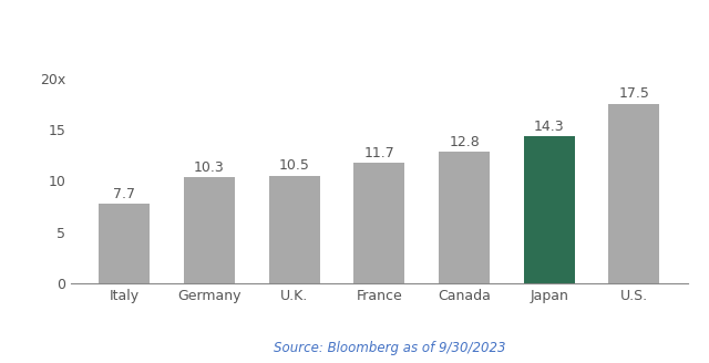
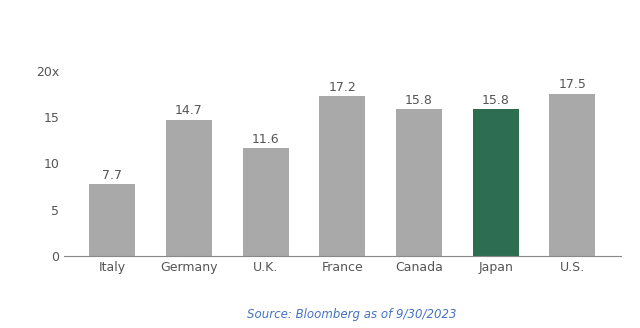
Germany: 10.3 -> 14.7
U.K.: 10.5 -> 11.6
France: 11.7 -> 17.2
Canada: 12.8 -> 15.8
Japan: 14.3 -> 15.8
